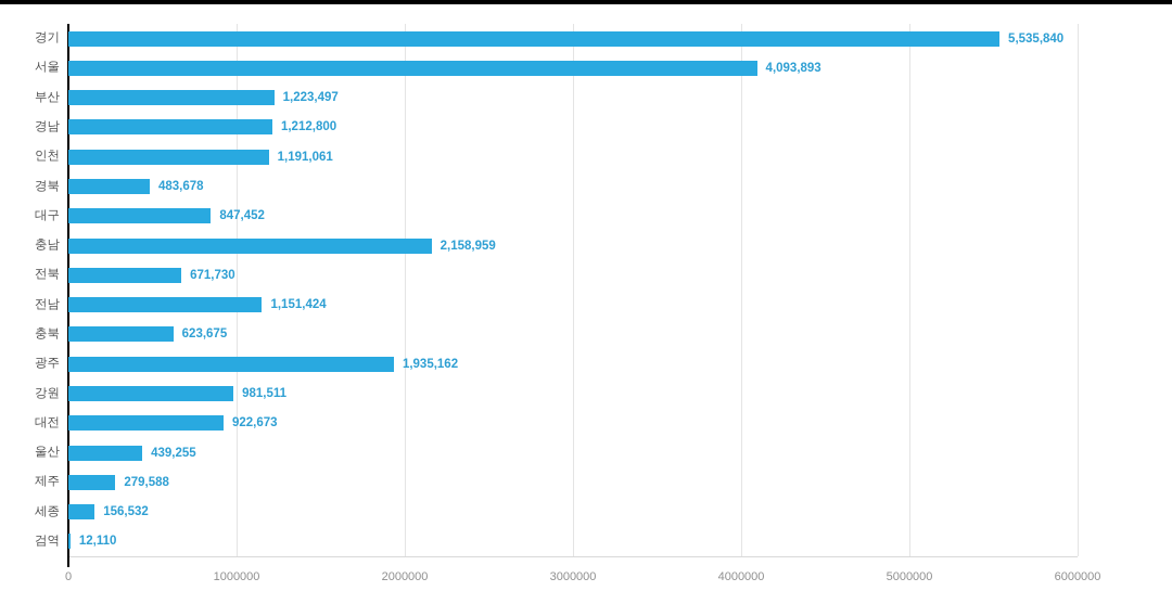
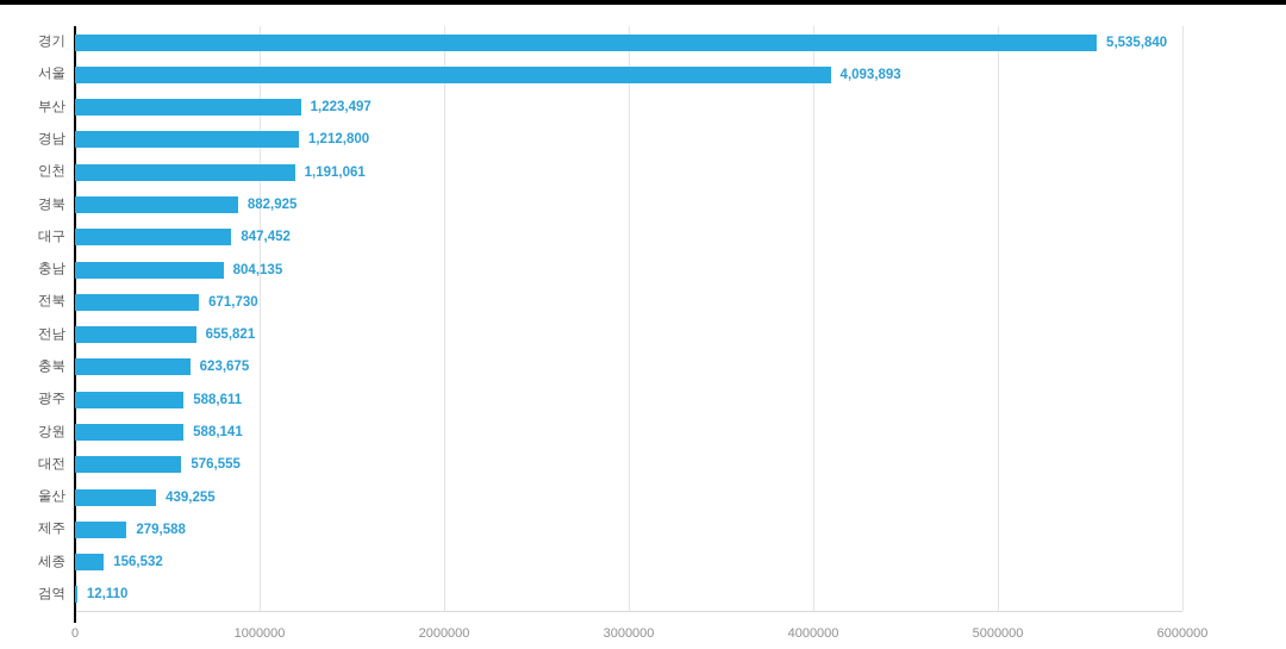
경북: 483,678 -> 882,925
충남: 2,158,959 -> 804,135
전남: 1,151,424 -> 655,821
광주: 1,935,162 -> 588,611
강원: 981,511 -> 588,141
대전: 922,673 -> 576,555
